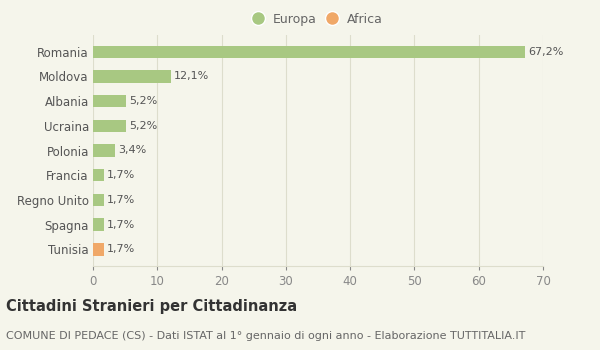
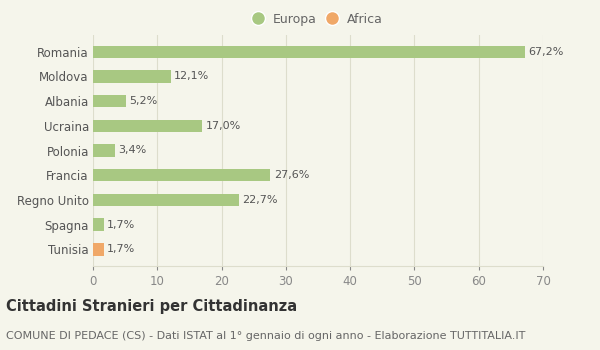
Ucraina: 5,2% -> 17,0%
Francia: 1,7% -> 27,6%
Regno Unito: 1,7% -> 22,7%
